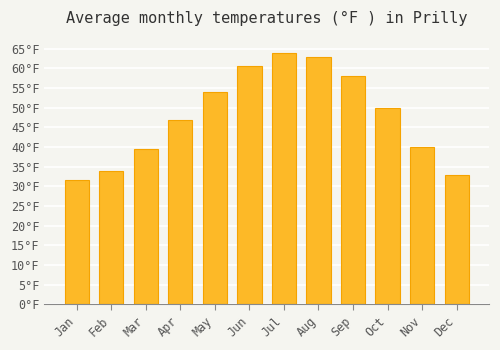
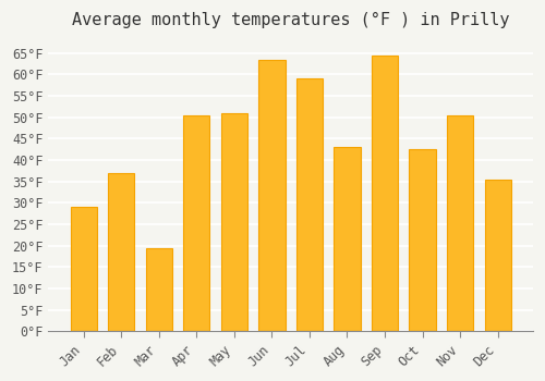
Jan: 31.5°F -> 29.0°F
Feb: 34.0°F -> 37.0°F
Mar: 39.5°F -> 19.5°F
Apr: 47.0°F -> 50.5°F
May: 54.0°F -> 51.0°F
Jun: 60.5°F -> 63.5°F
Jul: 64.0°F -> 59.0°F
Aug: 63.0°F -> 43.0°F
Sep: 58.0°F -> 64.5°F
Oct: 50.0°F -> 42.5°F
Nov: 40.0°F -> 50.5°F
Dec: 33.0°F -> 35.5°F
